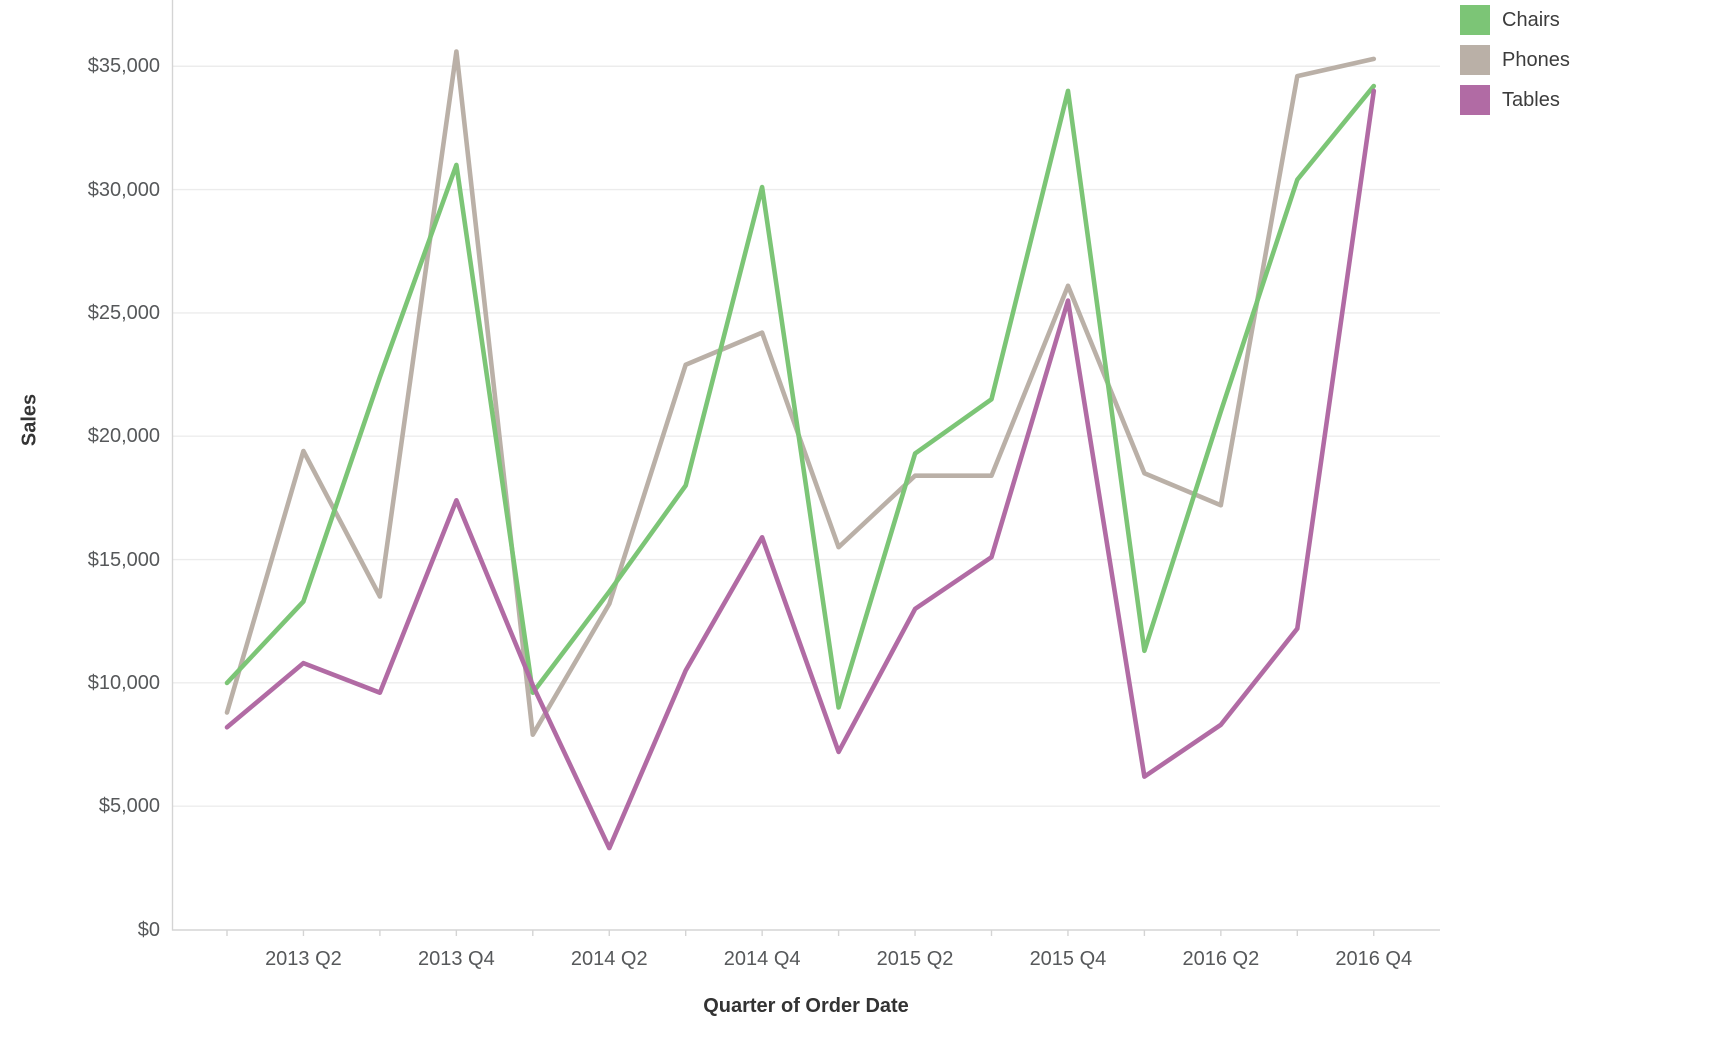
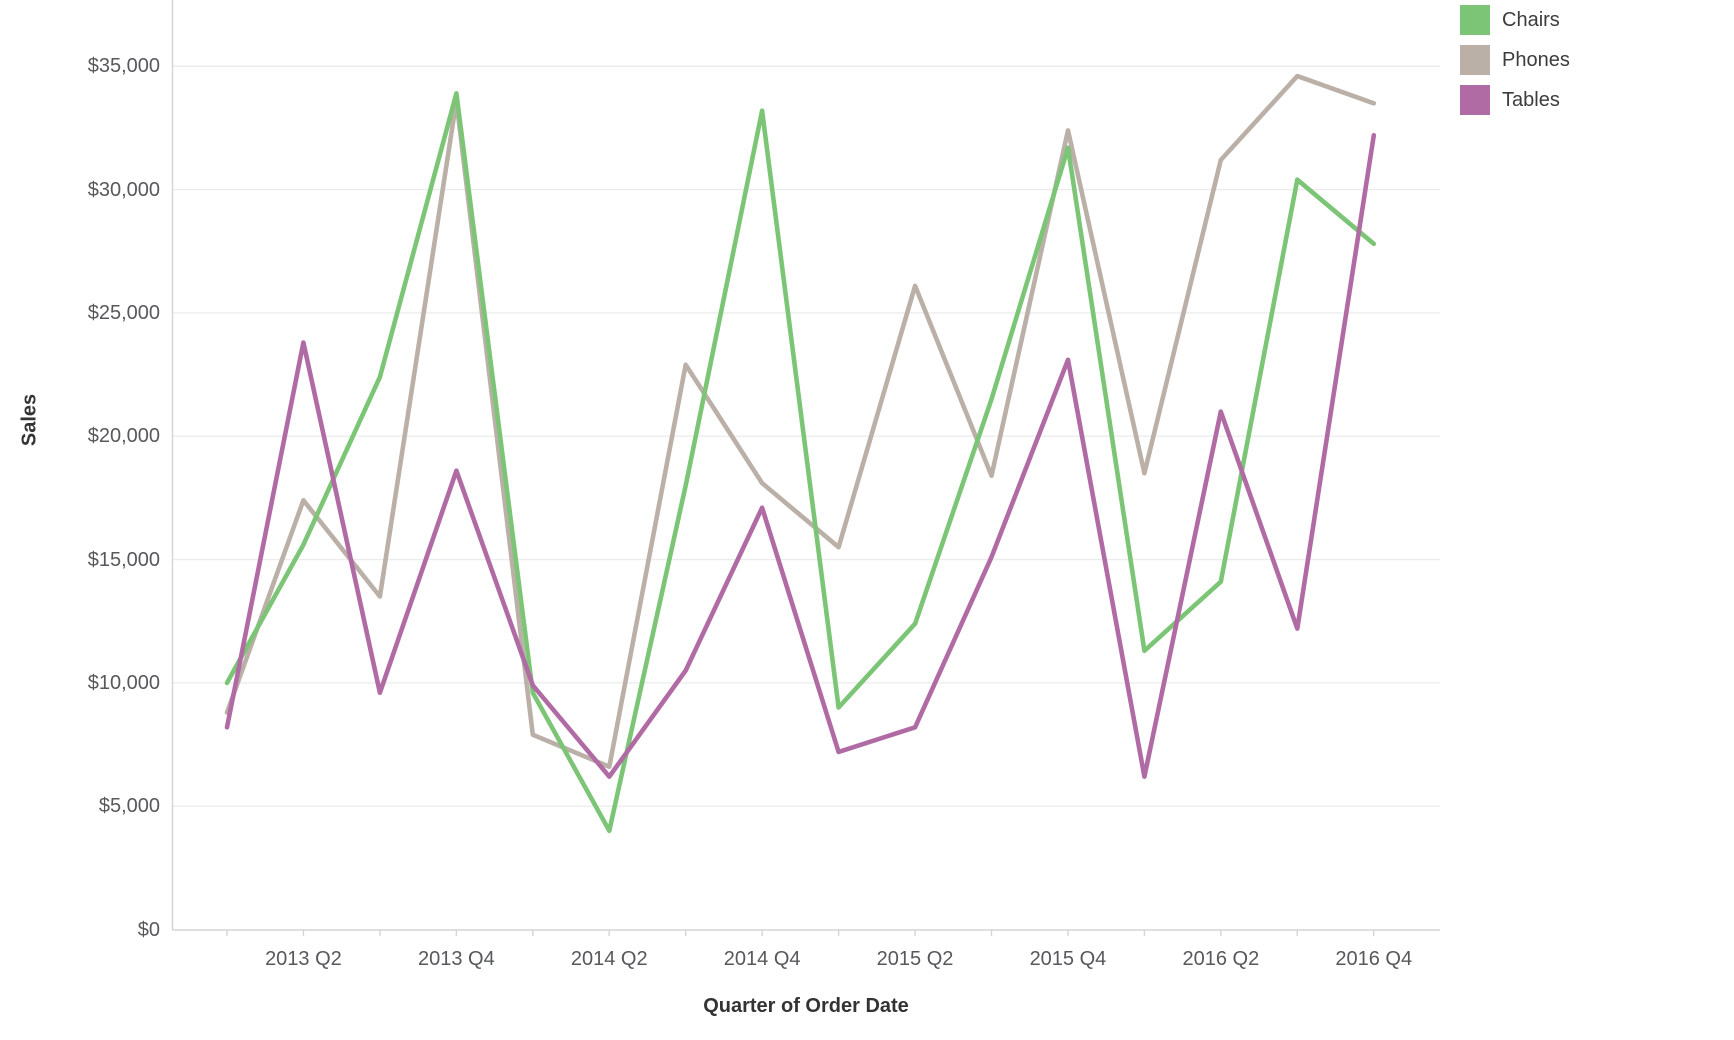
Chairs/2013 Q2: $13300 -> $15600
Phones/2013 Q2: $19400 -> $17400
Tables/2013 Q2: $10800 -> $23800
Chairs/2013 Q4: $31000 -> $33900
Phones/2013 Q4: $35600 -> $33600
Tables/2013 Q4: $17400 -> $18600
Chairs/2014 Q2: $13700 -> $4000
Phones/2014 Q2: $13200 -> $6600
Tables/2014 Q2: $3300 -> $6200
Chairs/2014 Q4: $30100 -> $33200
Phones/2014 Q4: $24200 -> $18100
Tables/2014 Q4: $15900 -> $17100
Chairs/2015 Q2: $19300 -> $12400
Phones/2015 Q2: $18400 -> $26100
Tables/2015 Q2: $13000 -> $8200
Chairs/2015 Q4: $34000 -> $31700
Phones/2015 Q4: $26100 -> $32400
Tables/2015 Q4: $25500 -> $23100
Chairs/2016 Q2: $21000 -> $14100
Phones/2016 Q2: $17200 -> $31200
Tables/2016 Q2: $8300 -> $21000
Chairs/2016 Q4: $34200 -> $27800
Phones/2016 Q4: $35300 -> $33500
Tables/2016 Q4: $34000 -> $32200
